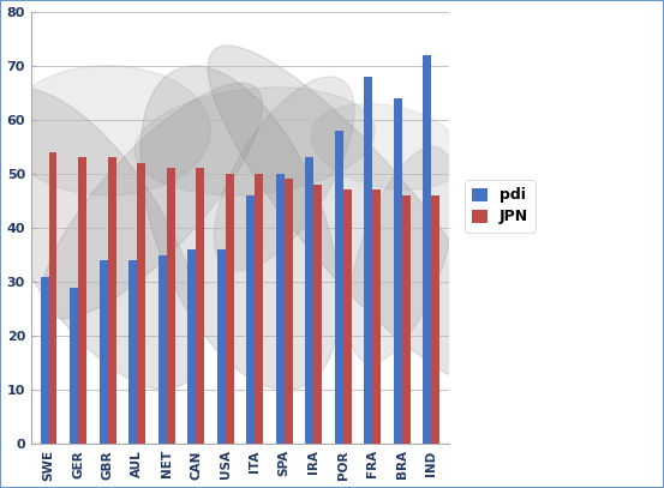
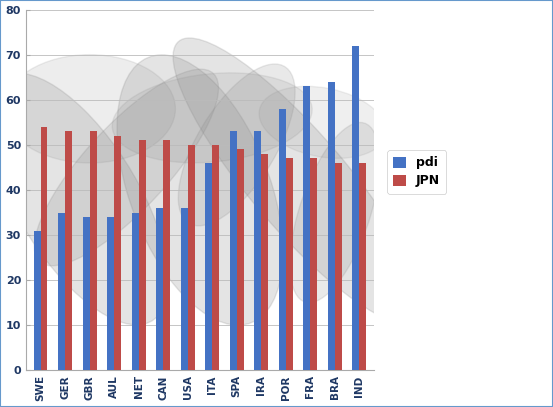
pdi/GER: 29 -> 35
pdi/SPA: 50 -> 53
pdi/FRA: 68 -> 63
